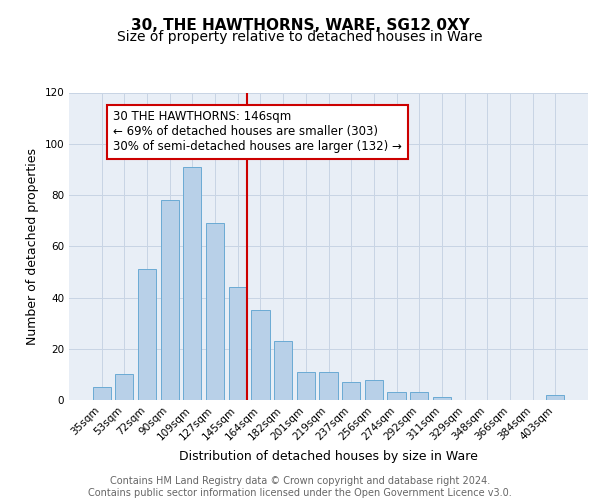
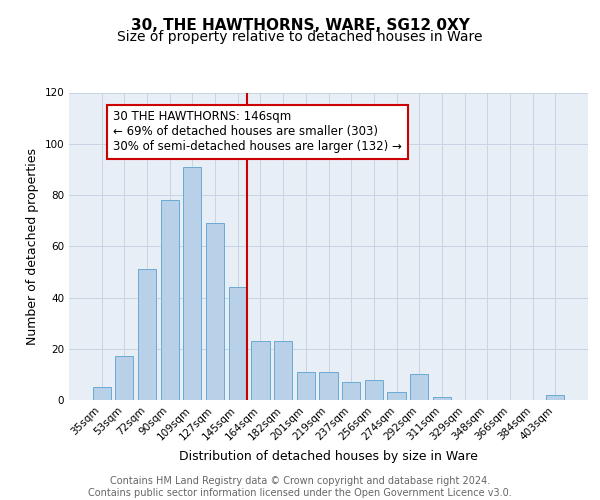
53sqm: 10 -> 17
164sqm: 35 -> 23
292sqm: 3 -> 10
